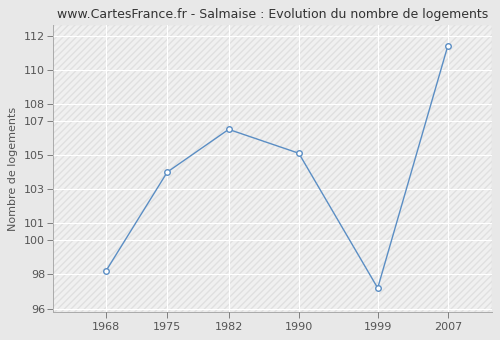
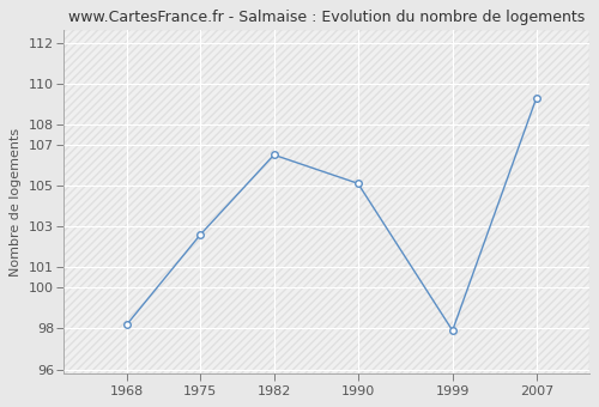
1975: 104.0 -> 102.6
1999: 97.2 -> 97.9
2007: 111.4 -> 109.3
